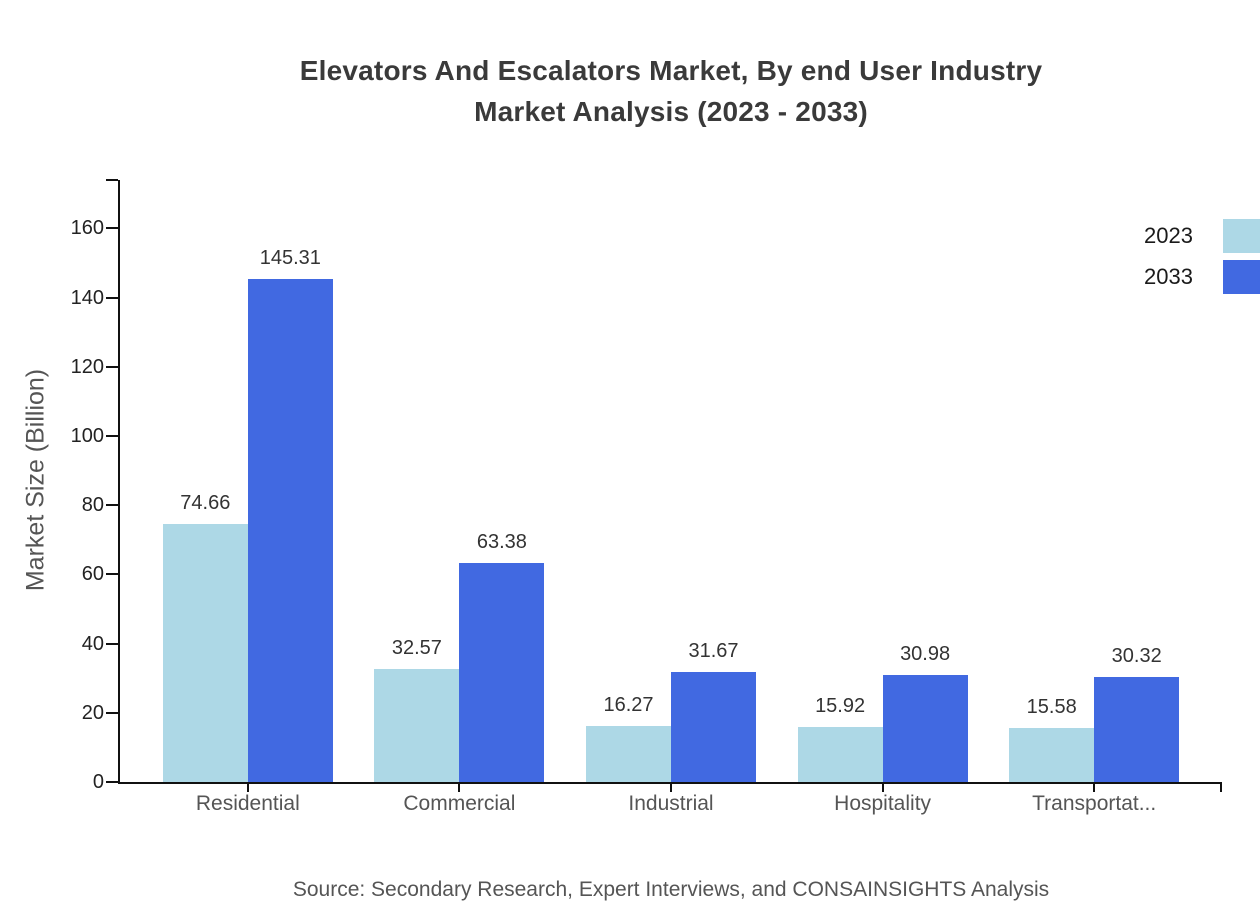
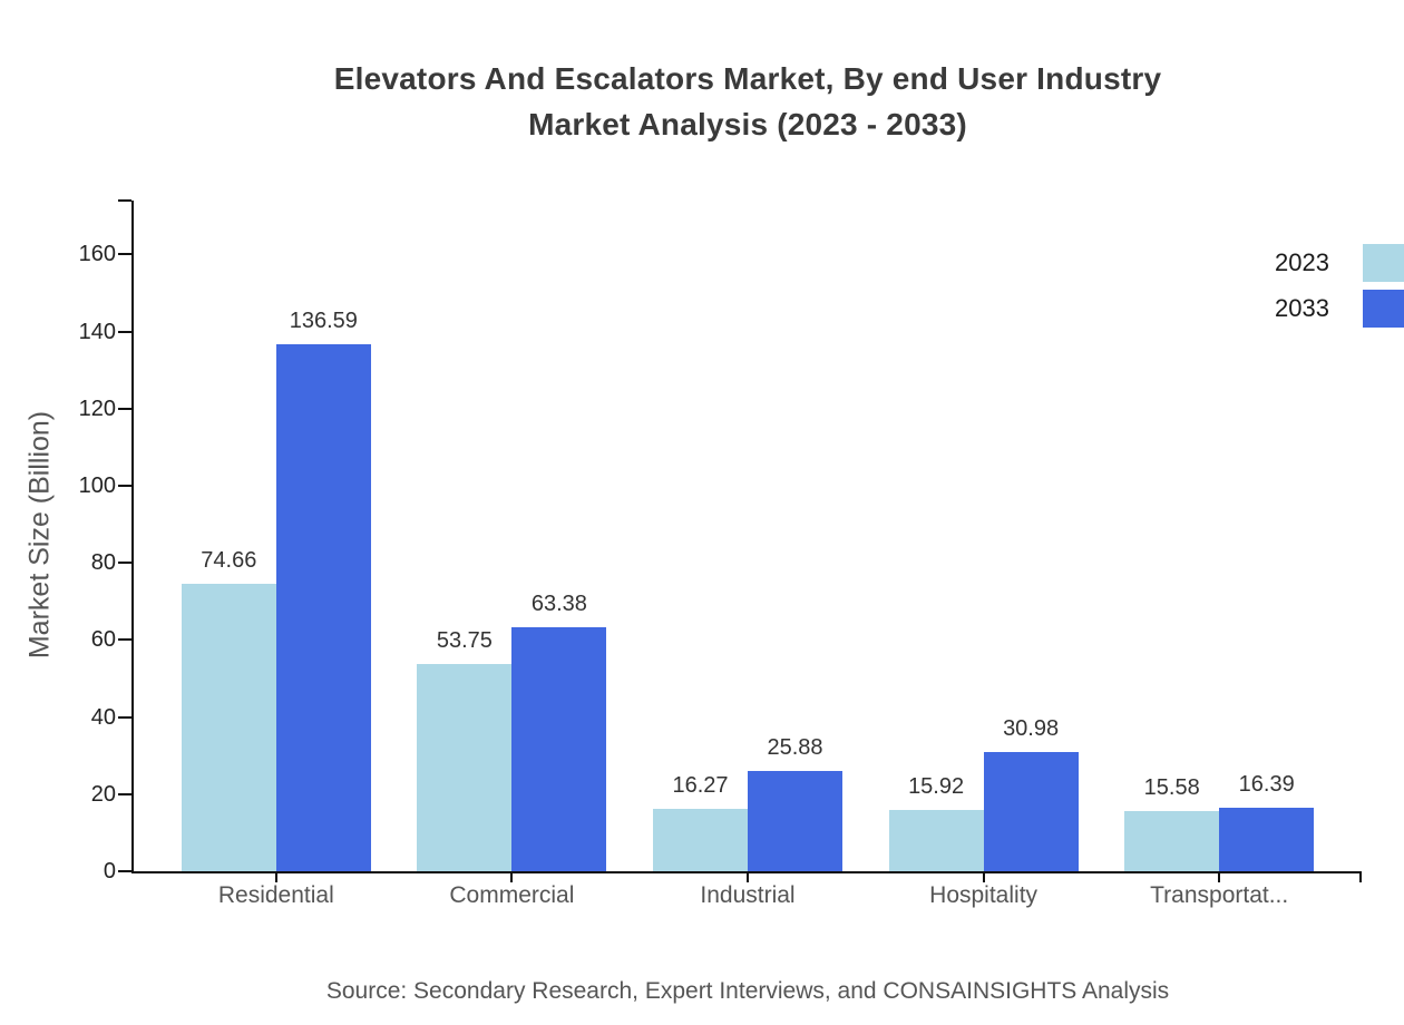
2033/Residential: 145.31 -> 136.59
2023/Commercial: 32.57 -> 53.75
2033/Industrial: 31.67 -> 25.88
2033/Transportat...: 30.32 -> 16.39
